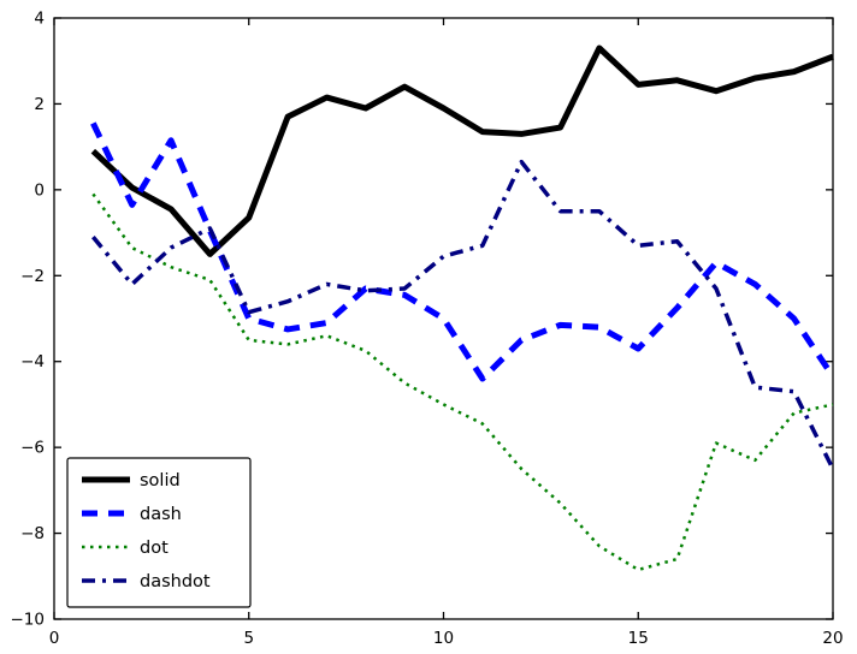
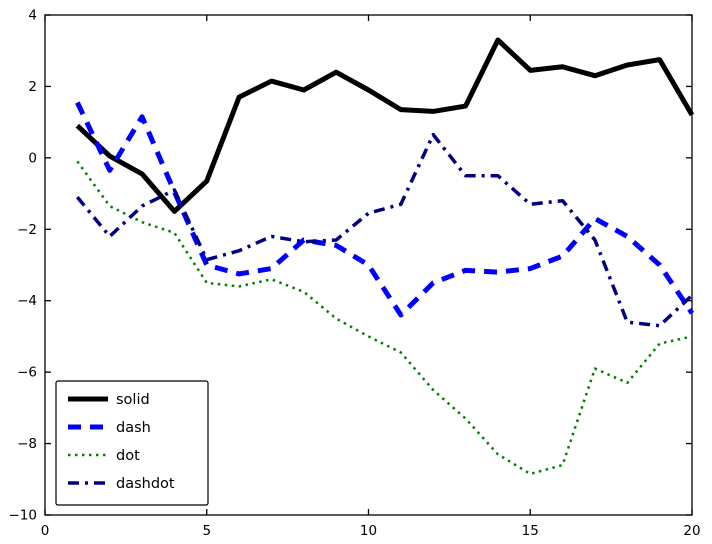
dash/15: -3.7 -> -3.1
solid/20: 3.1 -> 1.2
dashdot/20: -6.5 -> -3.9
